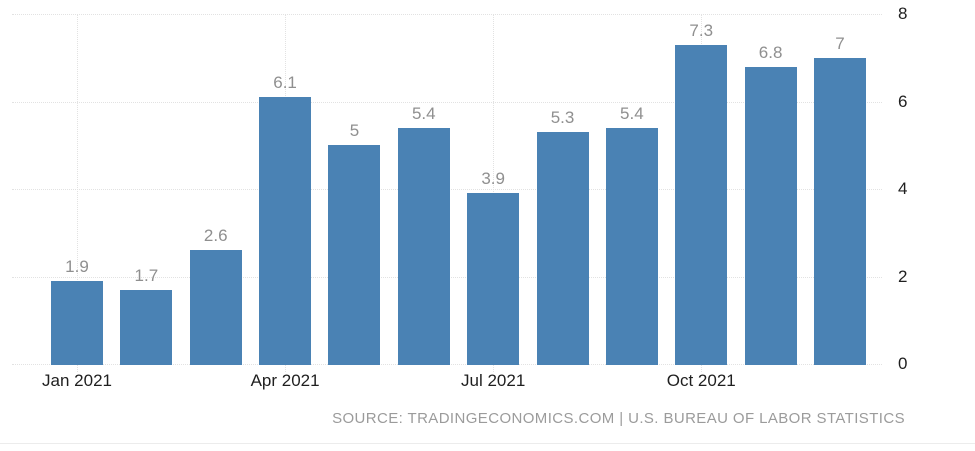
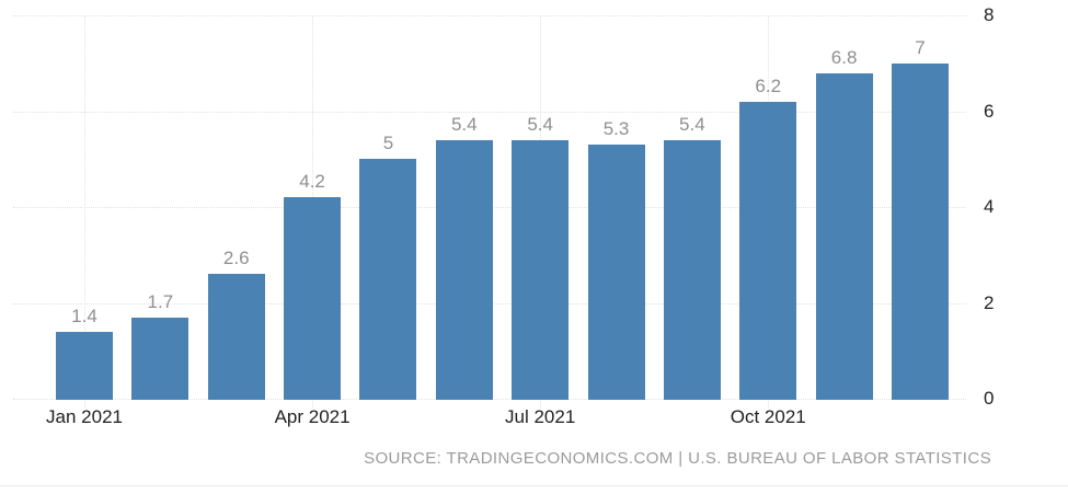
Jan 2021: 1.9 -> 1.4
Apr 2021: 6.1 -> 4.2
Jul 2021: 3.9 -> 5.4
Oct 2021: 7.3 -> 6.2
